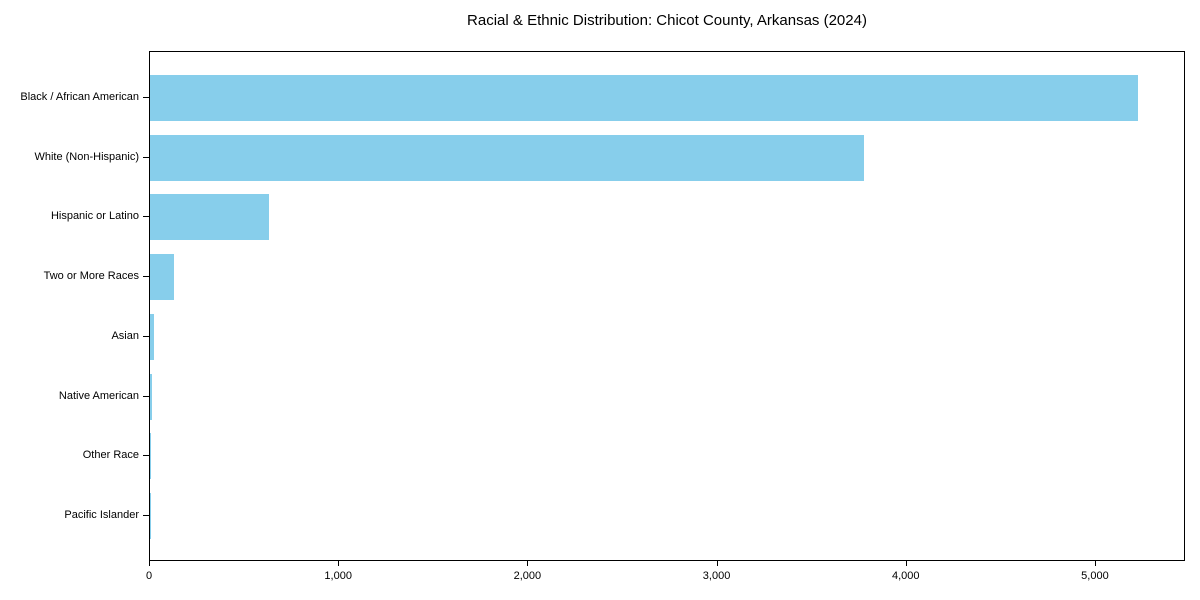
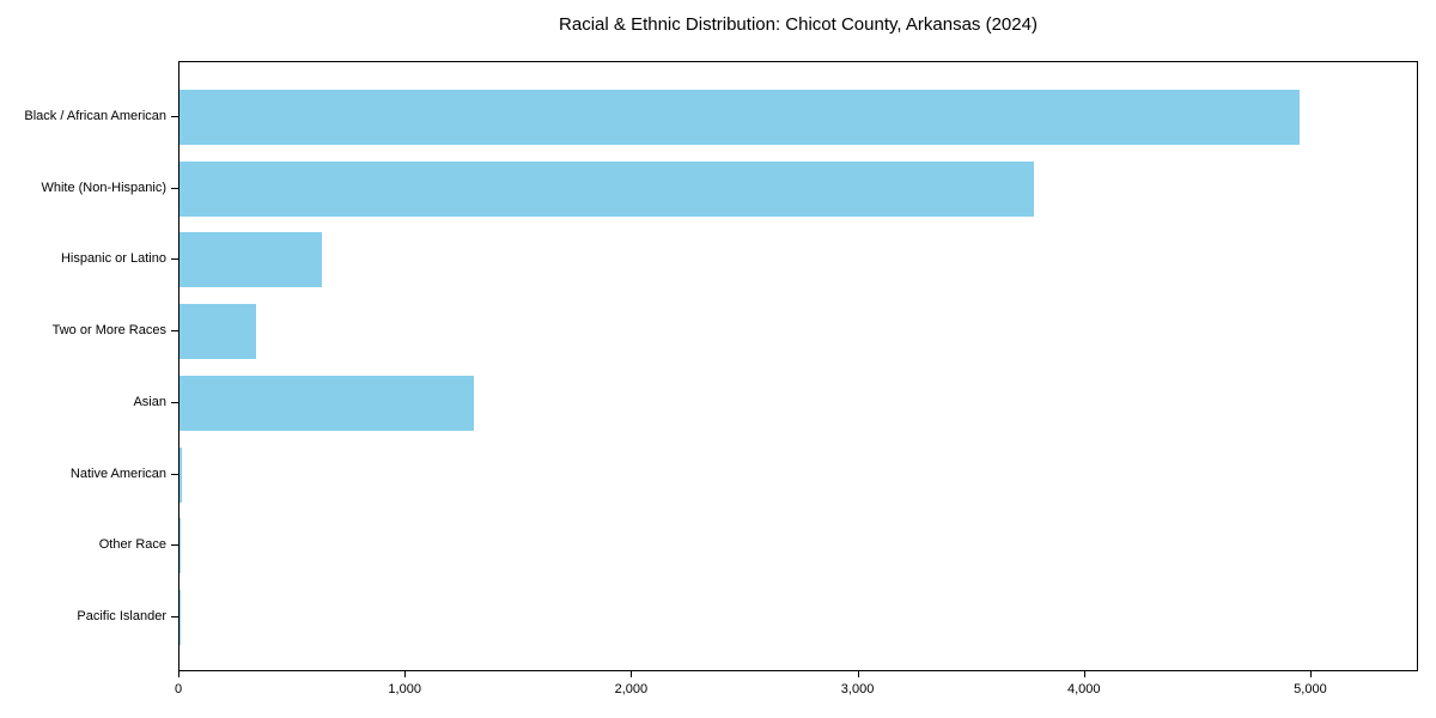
Black / African American: 5220 -> 4950
Two or More Races: 130 -> 340
Asian: 20 -> 1300
